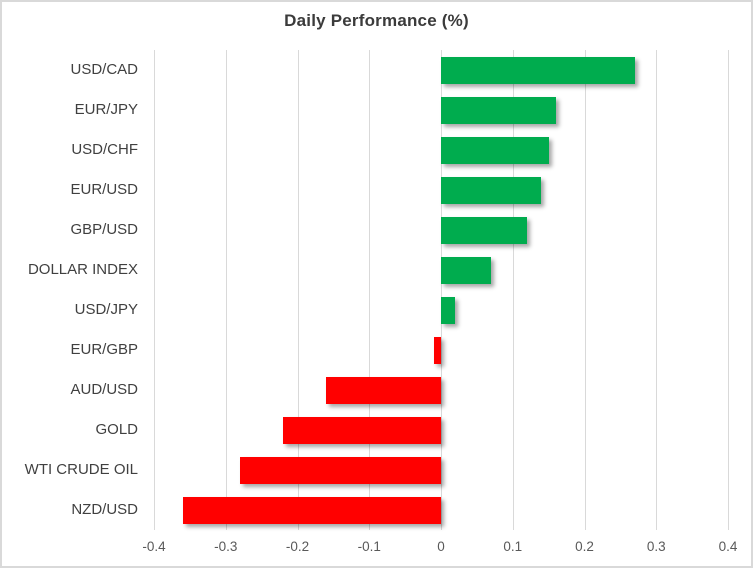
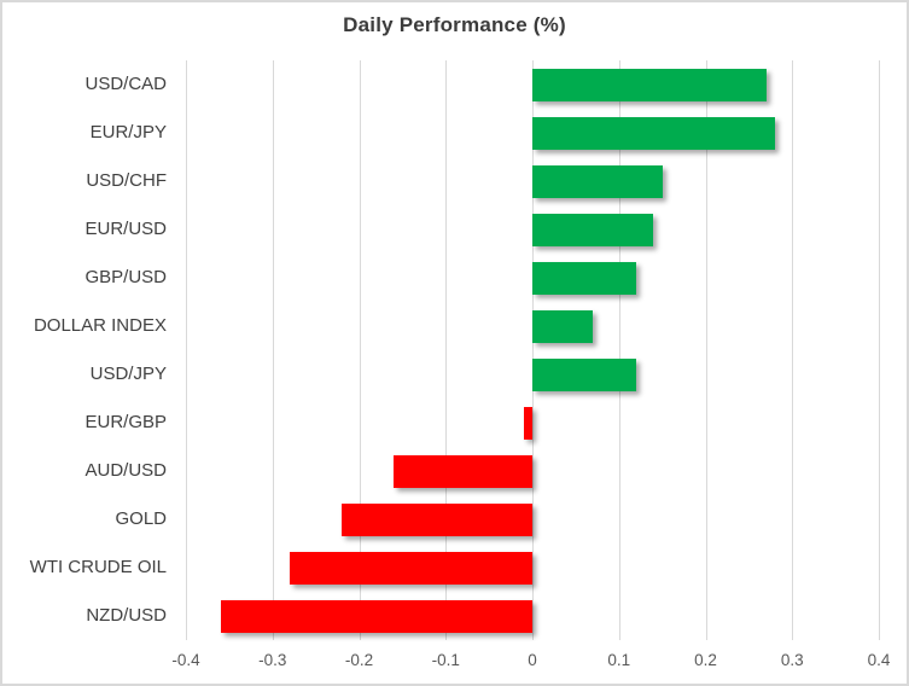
EUR/JPY: 0.16 -> 0.28
USD/JPY: 0.02 -> 0.12
